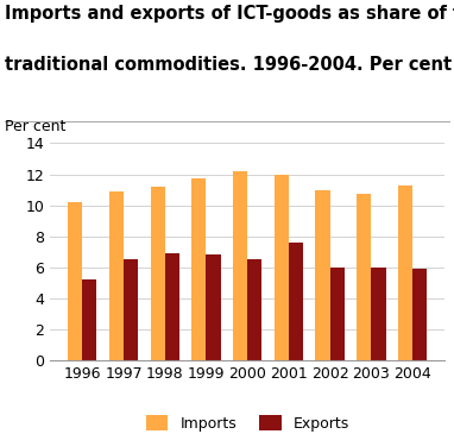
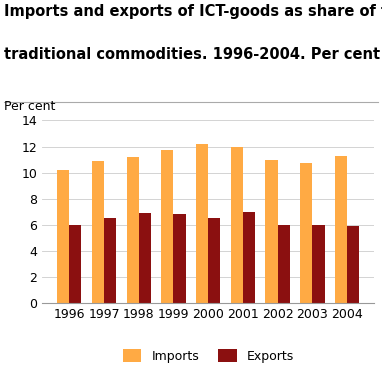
Exports/1996: 5.2 -> 6.0
Exports/2001: 7.6 -> 7.0
